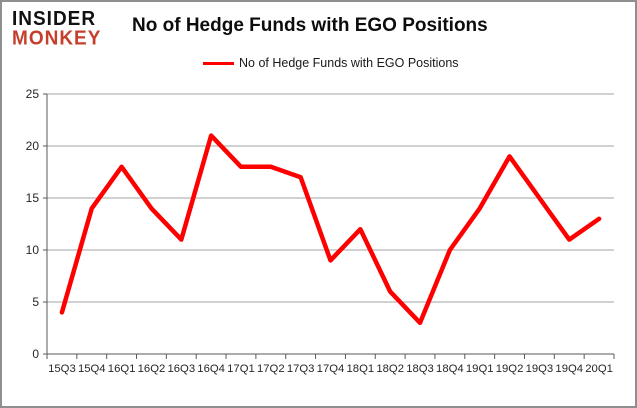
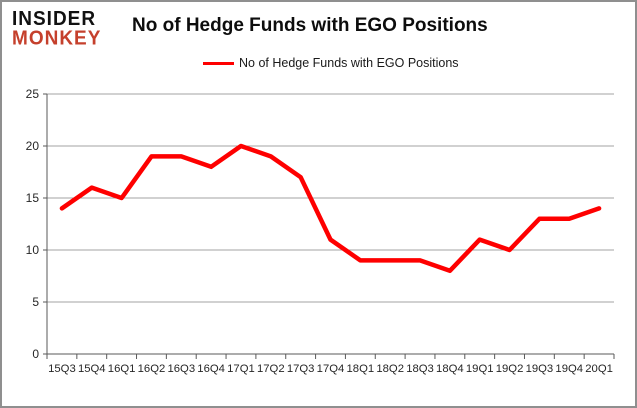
15Q3: 4 -> 14
15Q4: 14 -> 16
16Q1: 18 -> 15
16Q2: 14 -> 19
16Q3: 11 -> 19
16Q4: 21 -> 18
17Q1: 18 -> 20
17Q2: 18 -> 19
17Q4: 9 -> 11
18Q1: 12 -> 9
18Q2: 6 -> 9
18Q3: 3 -> 9
18Q4: 10 -> 8
19Q1: 14 -> 11
19Q2: 19 -> 10
19Q3: 15 -> 13
19Q4: 11 -> 13
20Q1: 13 -> 14
